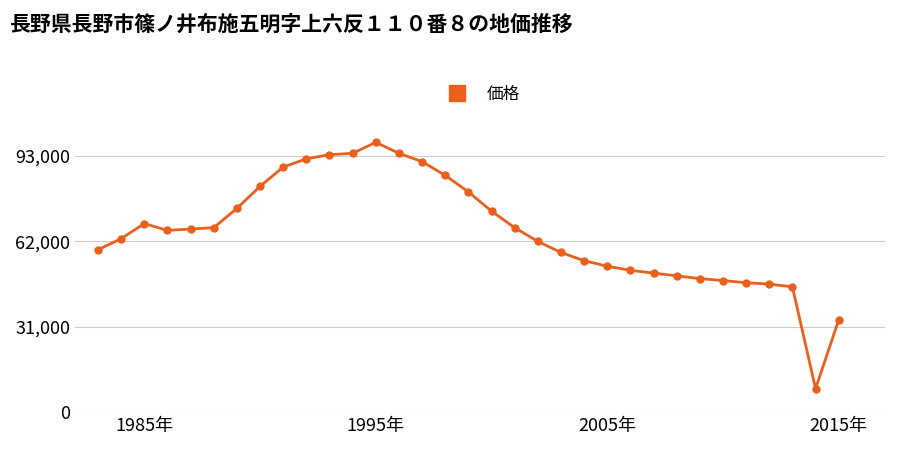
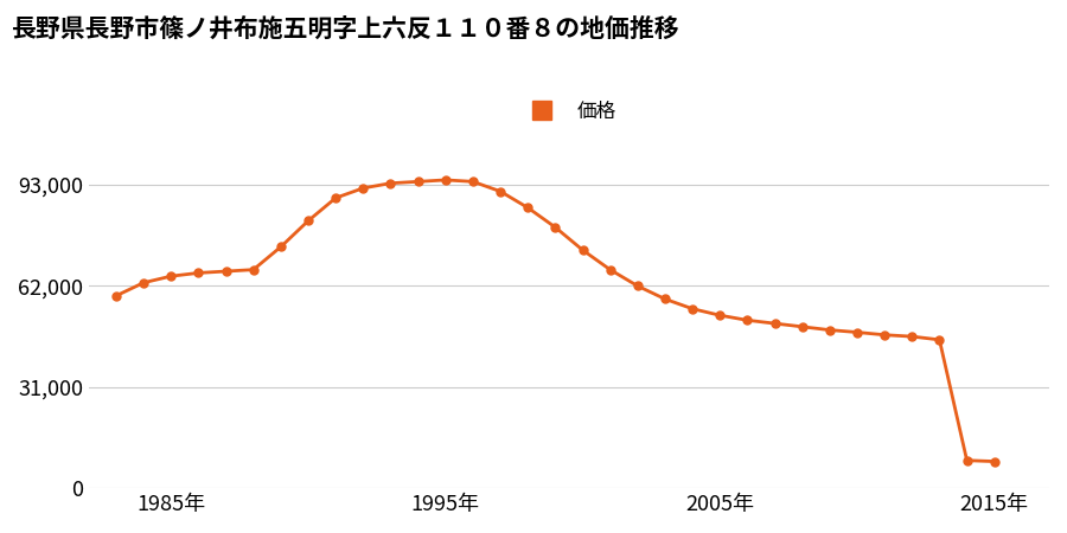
1985年: 68,500 -> 65,000
1995年: 98,000 -> 94,500
2015年: 33,500 -> 8,200
